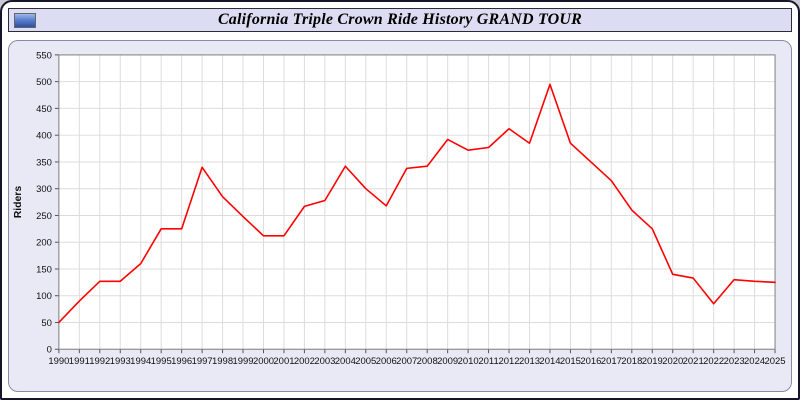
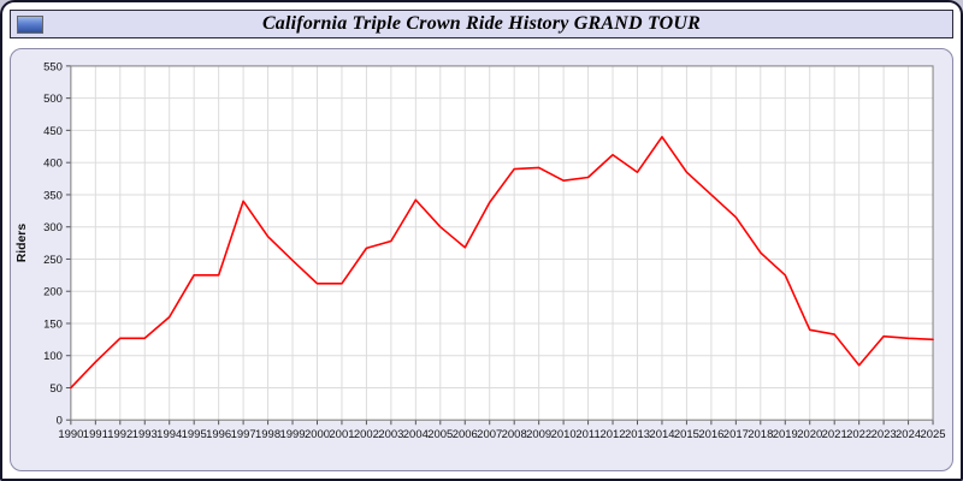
2008: 340 -> 390
2014: 500 -> 440
